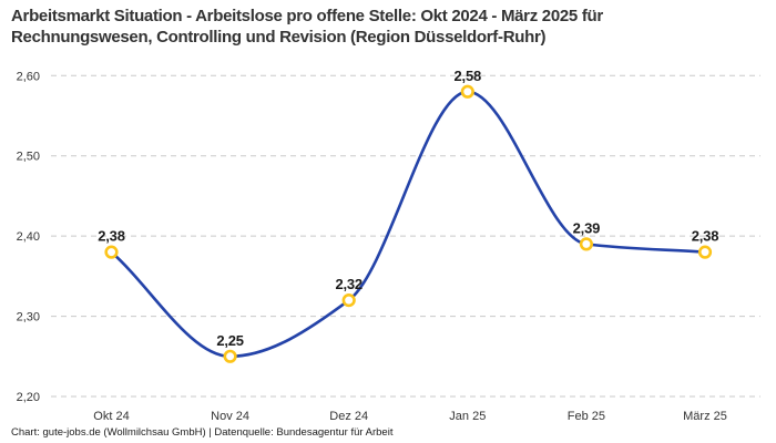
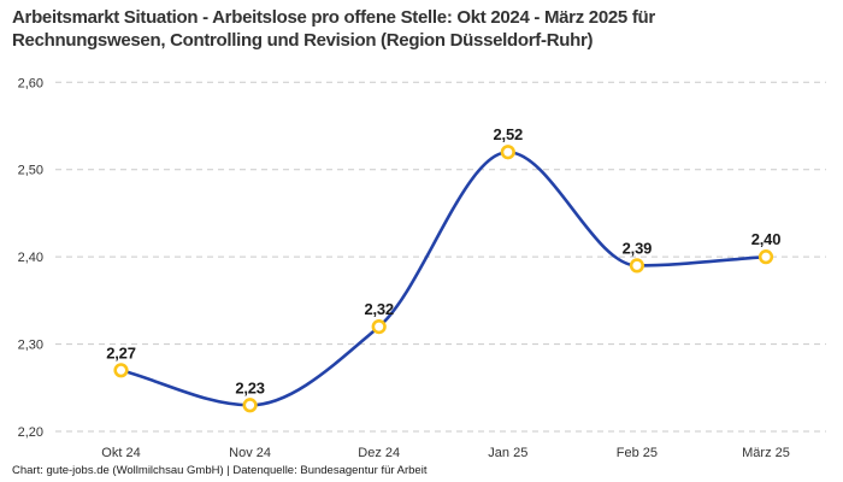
Okt 24: 2,38 -> 2,27
Nov 24: 2,25 -> 2,23
Jan 25: 2,58 -> 2,52
März 25: 2,38 -> 2,40
